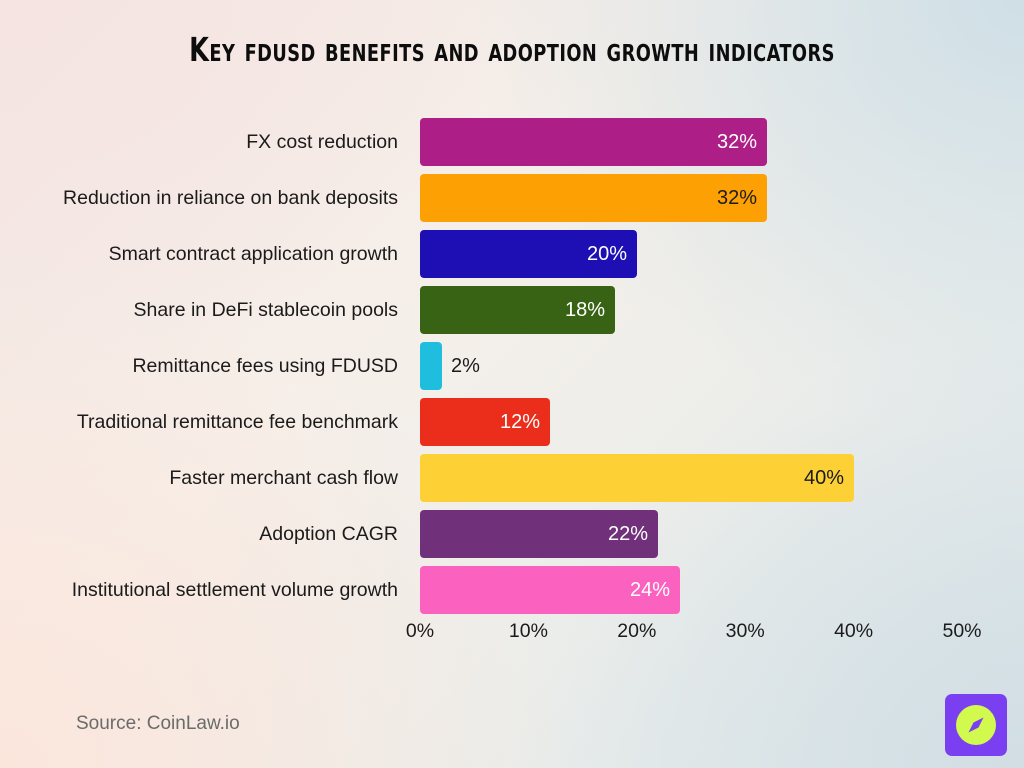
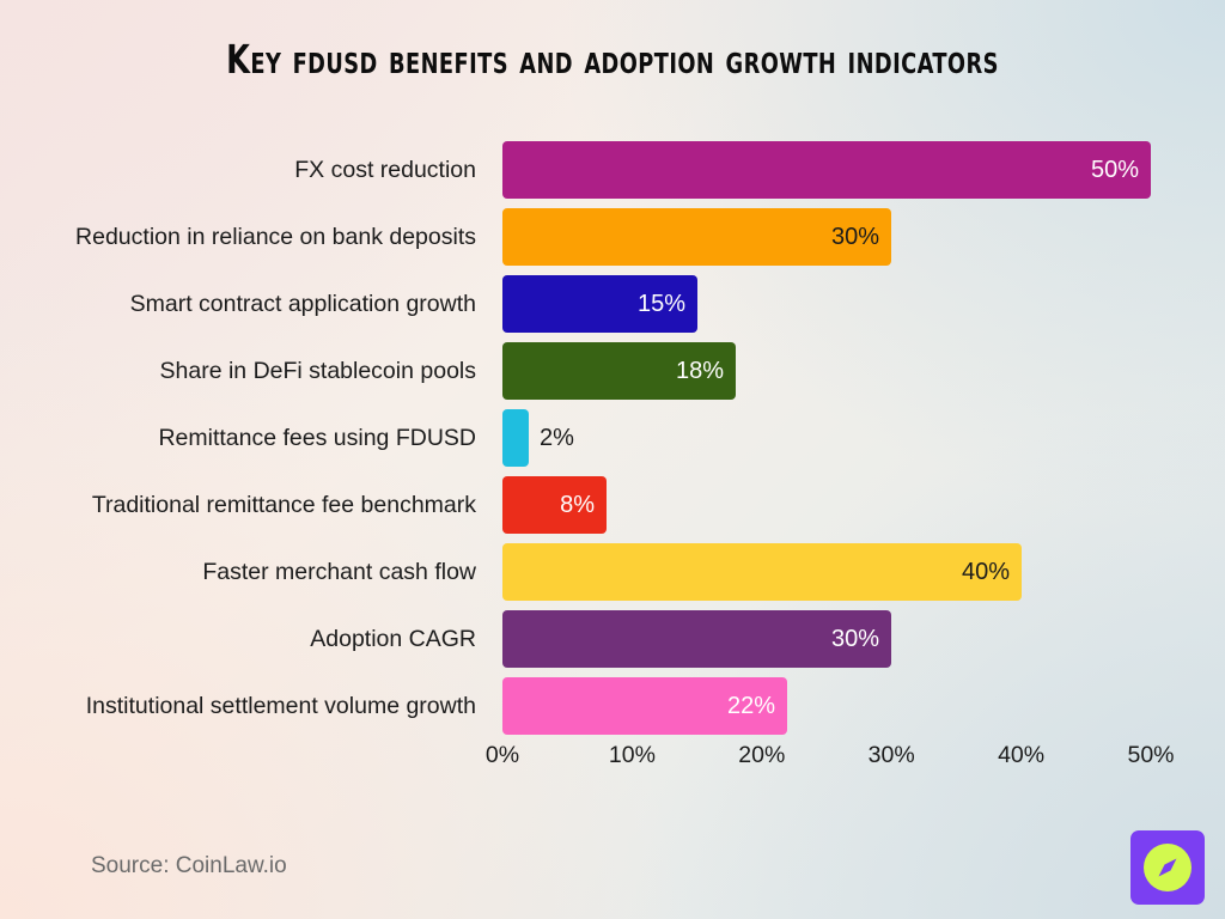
FX cost reduction: 32% -> 50%
Reduction in reliance on bank deposits: 32% -> 30%
Smart contract application growth: 20% -> 15%
Traditional remittance fee benchmark: 12% -> 8%
Adoption CAGR: 22% -> 30%
Institutional settlement volume growth: 24% -> 22%
